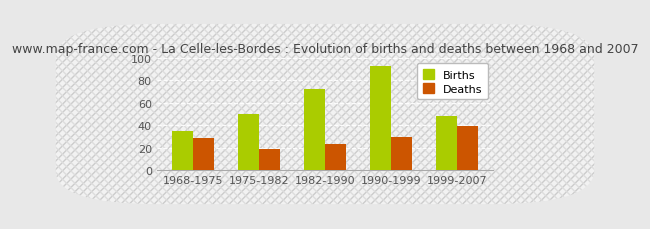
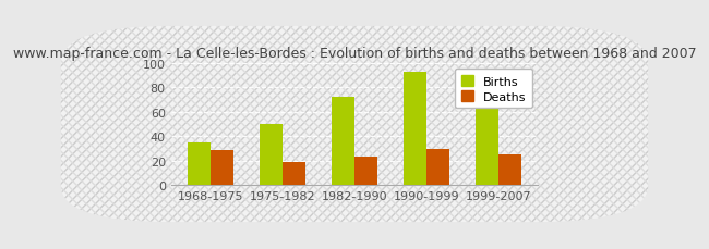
Births/1999-2007: 48 -> 62
Deaths/1999-2007: 39 -> 25
